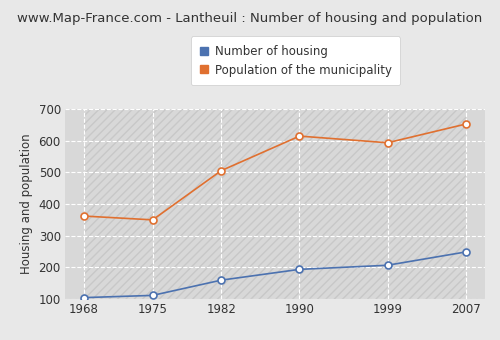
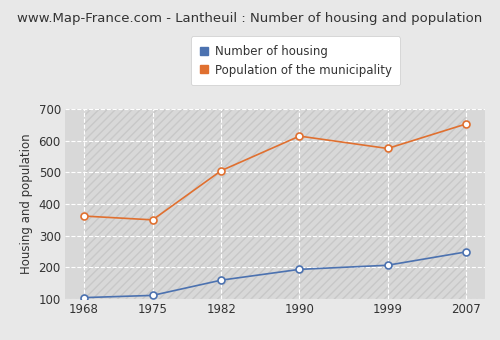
Population of the municipality/1999: 593 -> 575
